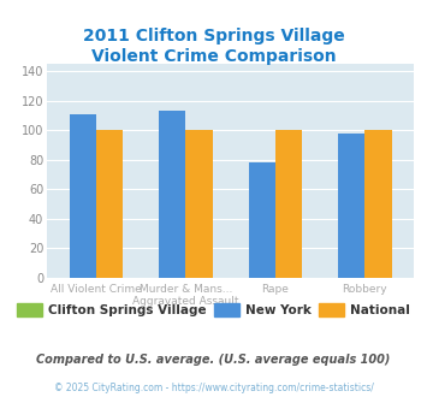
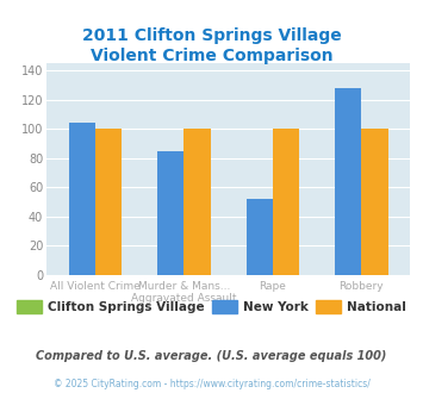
New York/All Violent Crime: 111 -> 104
New York/Murder & Mans... Aggravated Assault: 113 -> 85
New York/Rape: 78 -> 52
New York/Robbery: 98 -> 128
